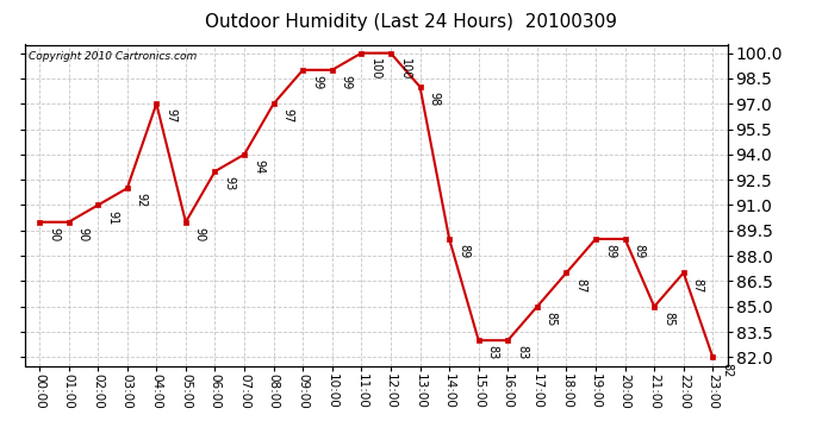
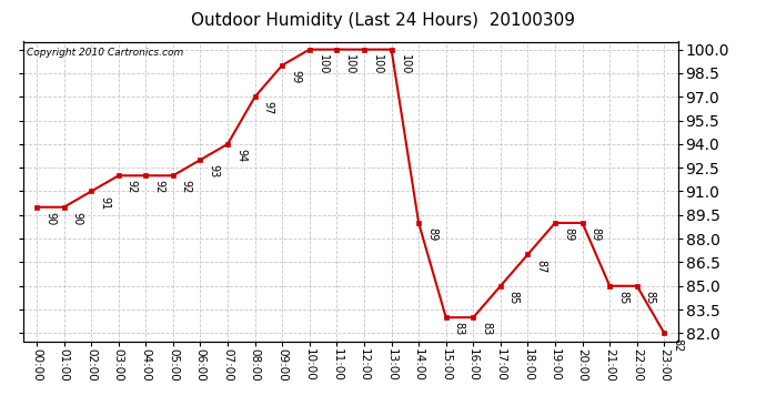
04:00: 97 -> 92
05:00: 90 -> 92
10:00: 99 -> 100
13:00: 98 -> 100
22:00: 87 -> 85
